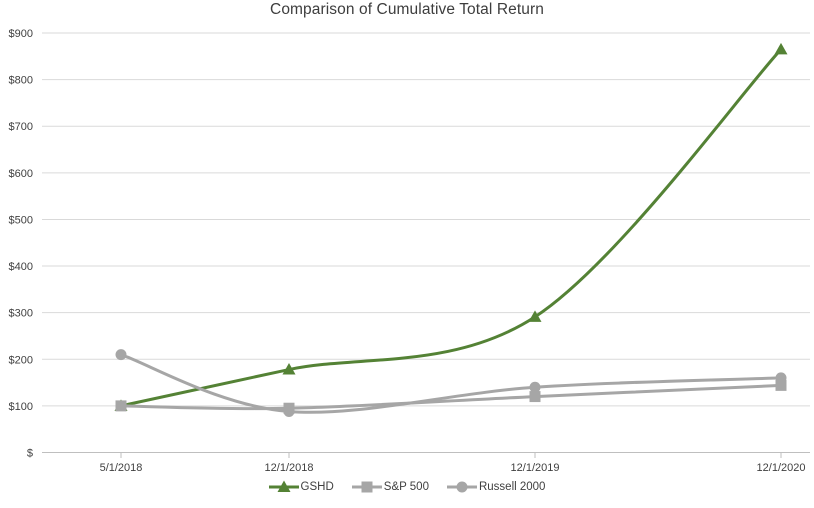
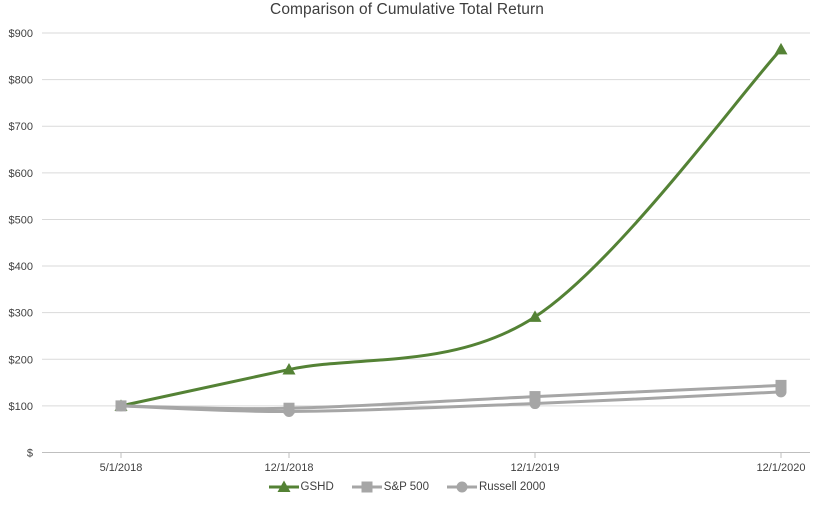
Russell 2000/5/1/2018: $210 -> $100
Russell 2000/12/1/2019: $140 -> $100
Russell 2000/12/1/2020: $160 -> $130
